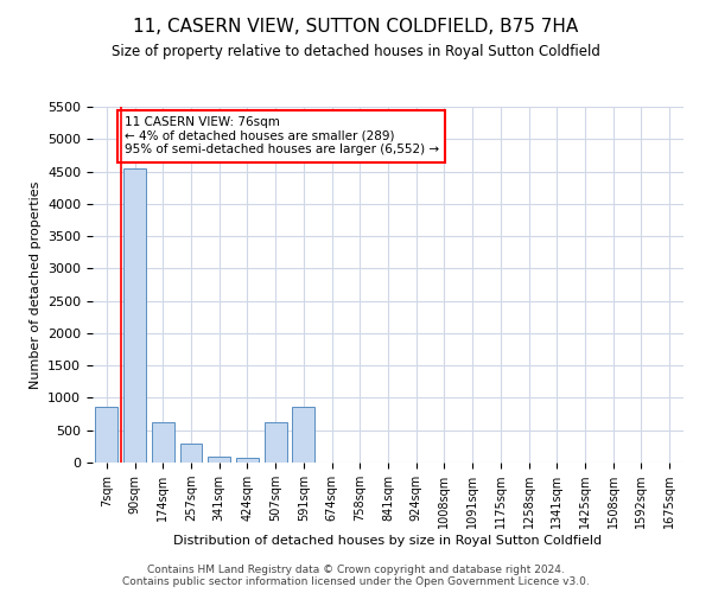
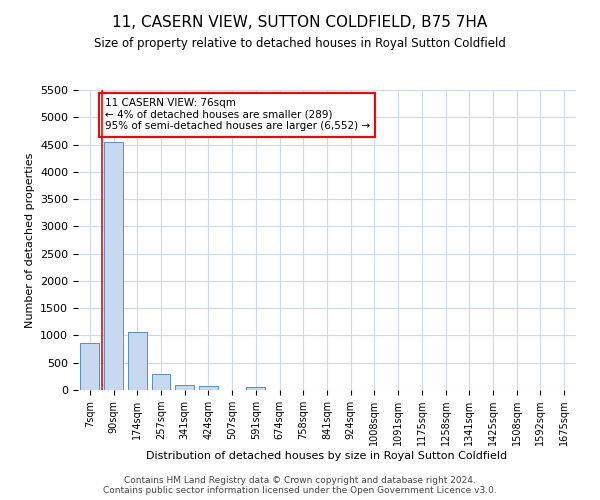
174sqm: 620 -> 1060
507sqm: 620 -> 10
591sqm: 860 -> 60
